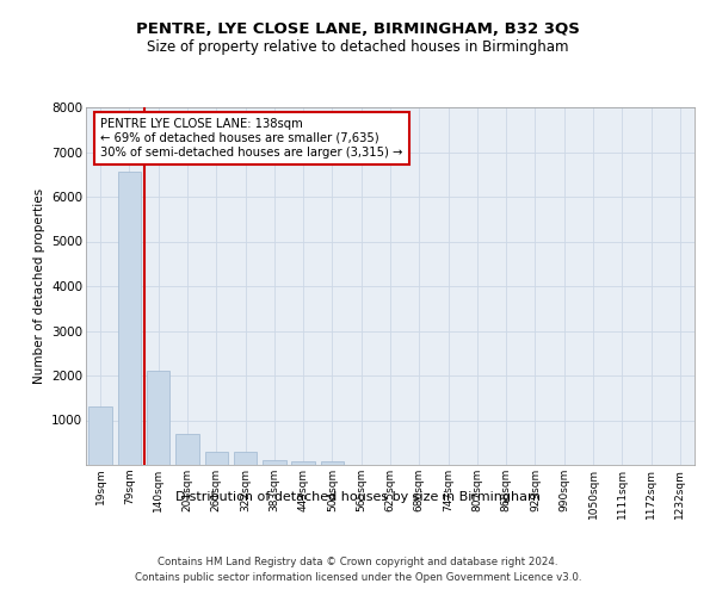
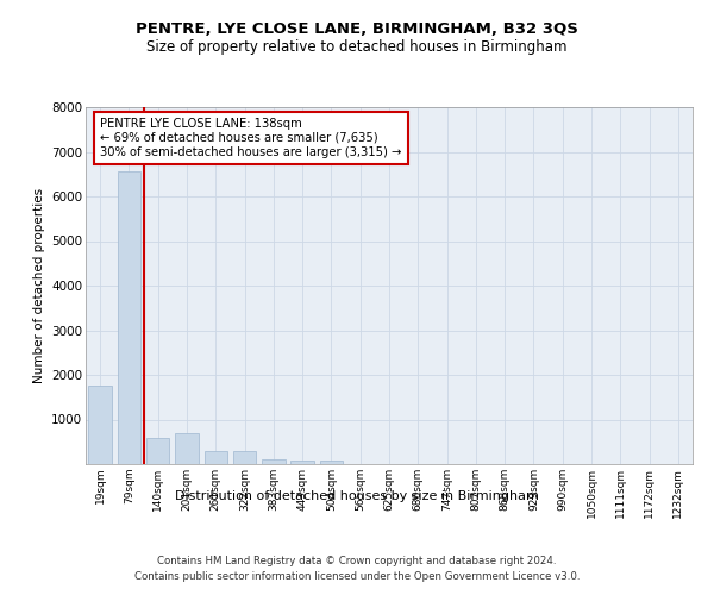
19sqm: 1300 -> 1750
140sqm: 2100 -> 600
